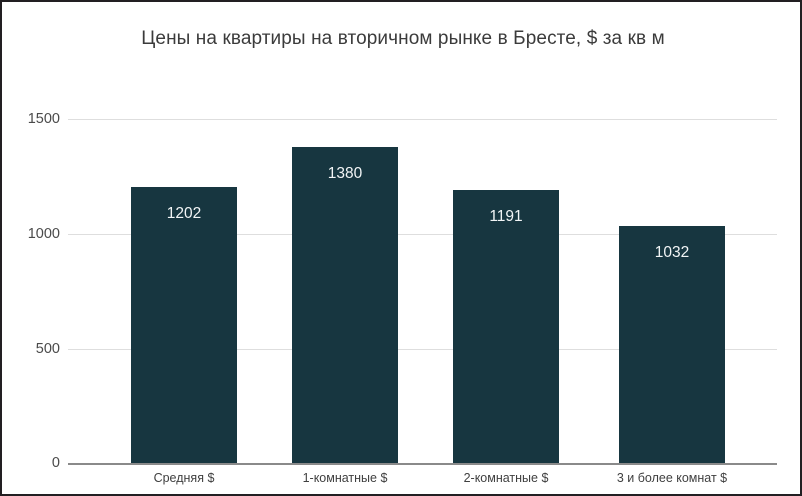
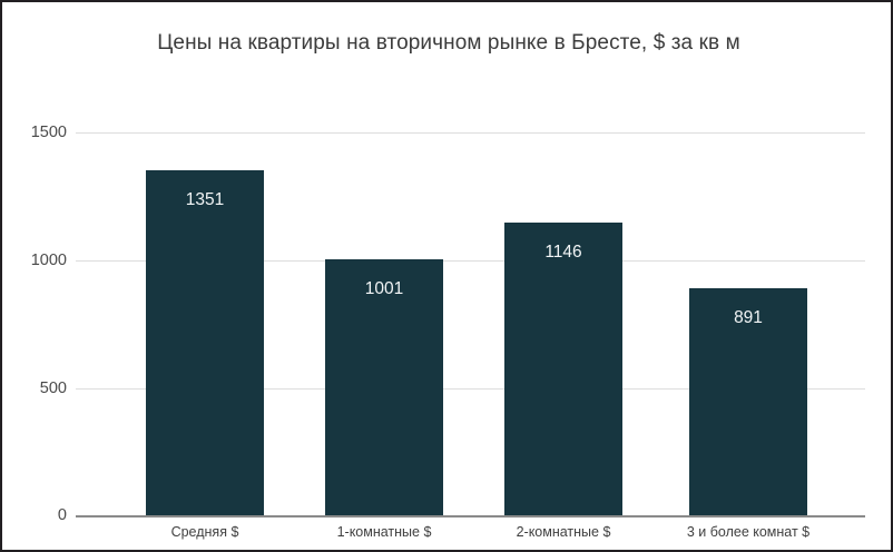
Средняя $: 1202 -> 1351
1-комнатные $: 1380 -> 1001
2-комнатные $: 1191 -> 1146
3 и более комнат $: 1032 -> 891
